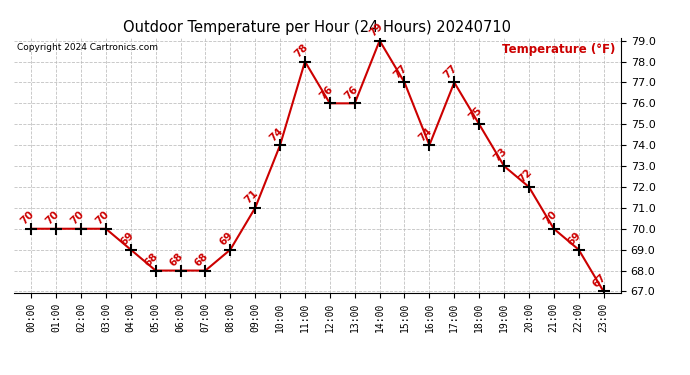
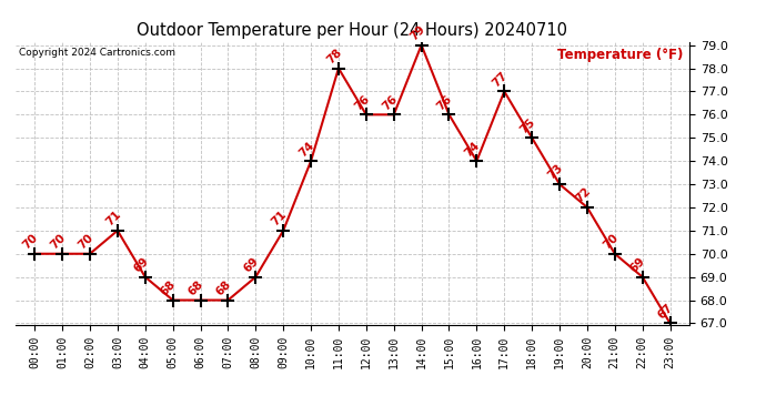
03:00: 70 -> 71
15:00: 77 -> 76
